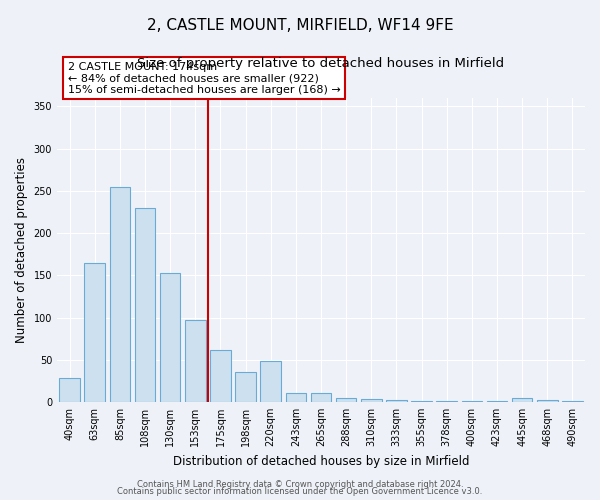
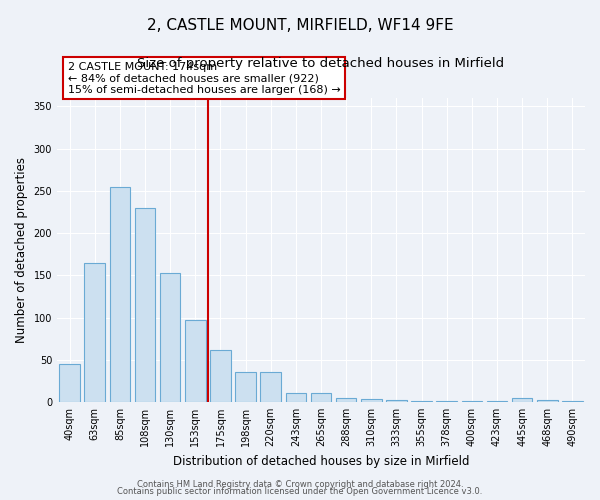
40sqm: 28 -> 45
220sqm: 48 -> 35
